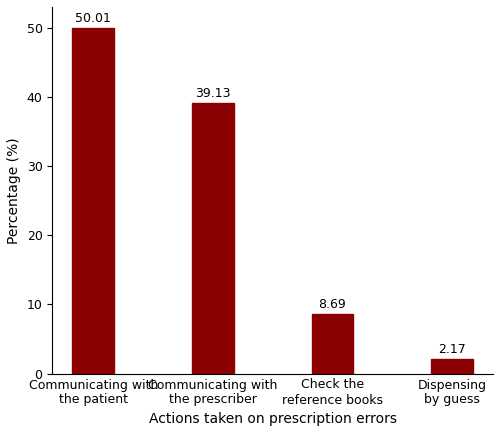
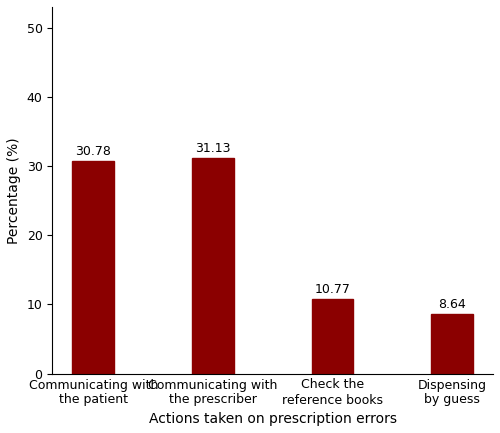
Communicating with the patient: 50.01 -> 30.78
Communicating with the prescriber: 39.13 -> 31.13
Check the reference books: 8.69 -> 10.77
Dispensing by guess: 2.17 -> 8.64
